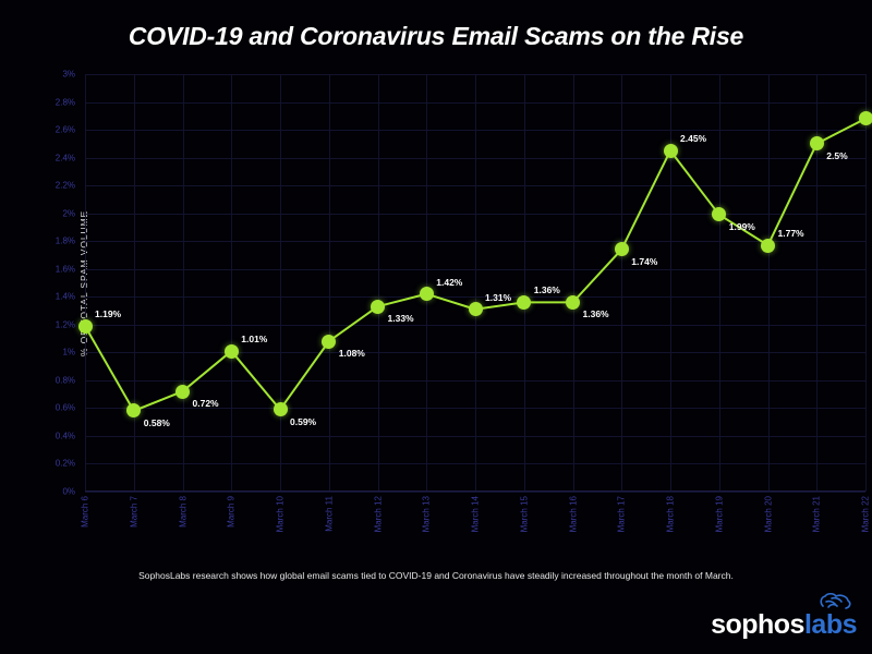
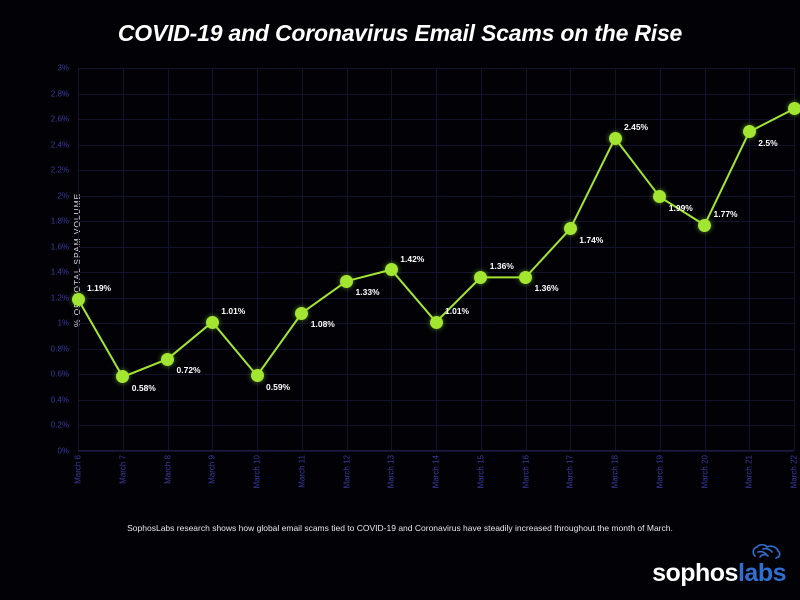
March 14: 1.31% -> 1.01%
